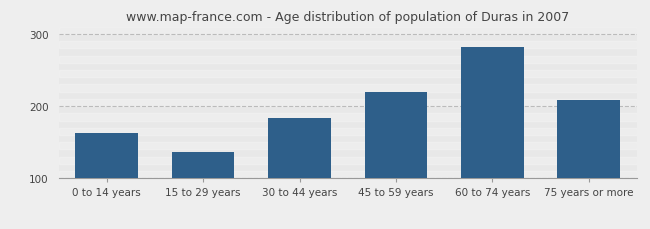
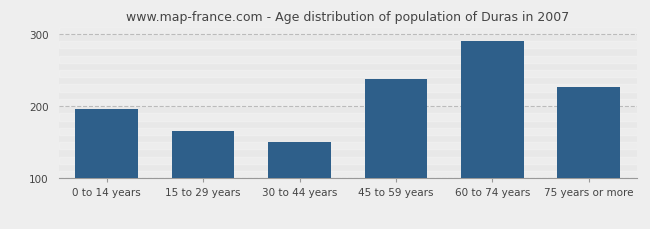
0 to 14 years: 163 -> 196
15 to 29 years: 136 -> 166
30 to 44 years: 184 -> 150
45 to 59 years: 219 -> 238
60 to 74 years: 282 -> 290
75 years or more: 208 -> 226
